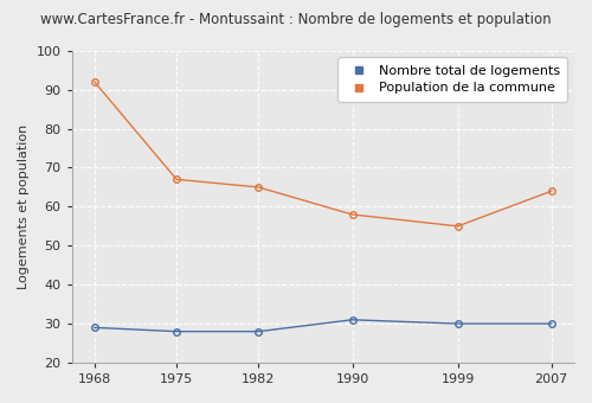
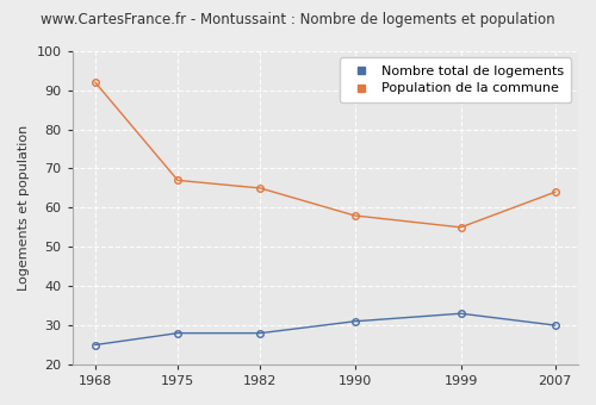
Nombre total de logements/1968: 29 -> 25
Nombre total de logements/1999: 30 -> 33
